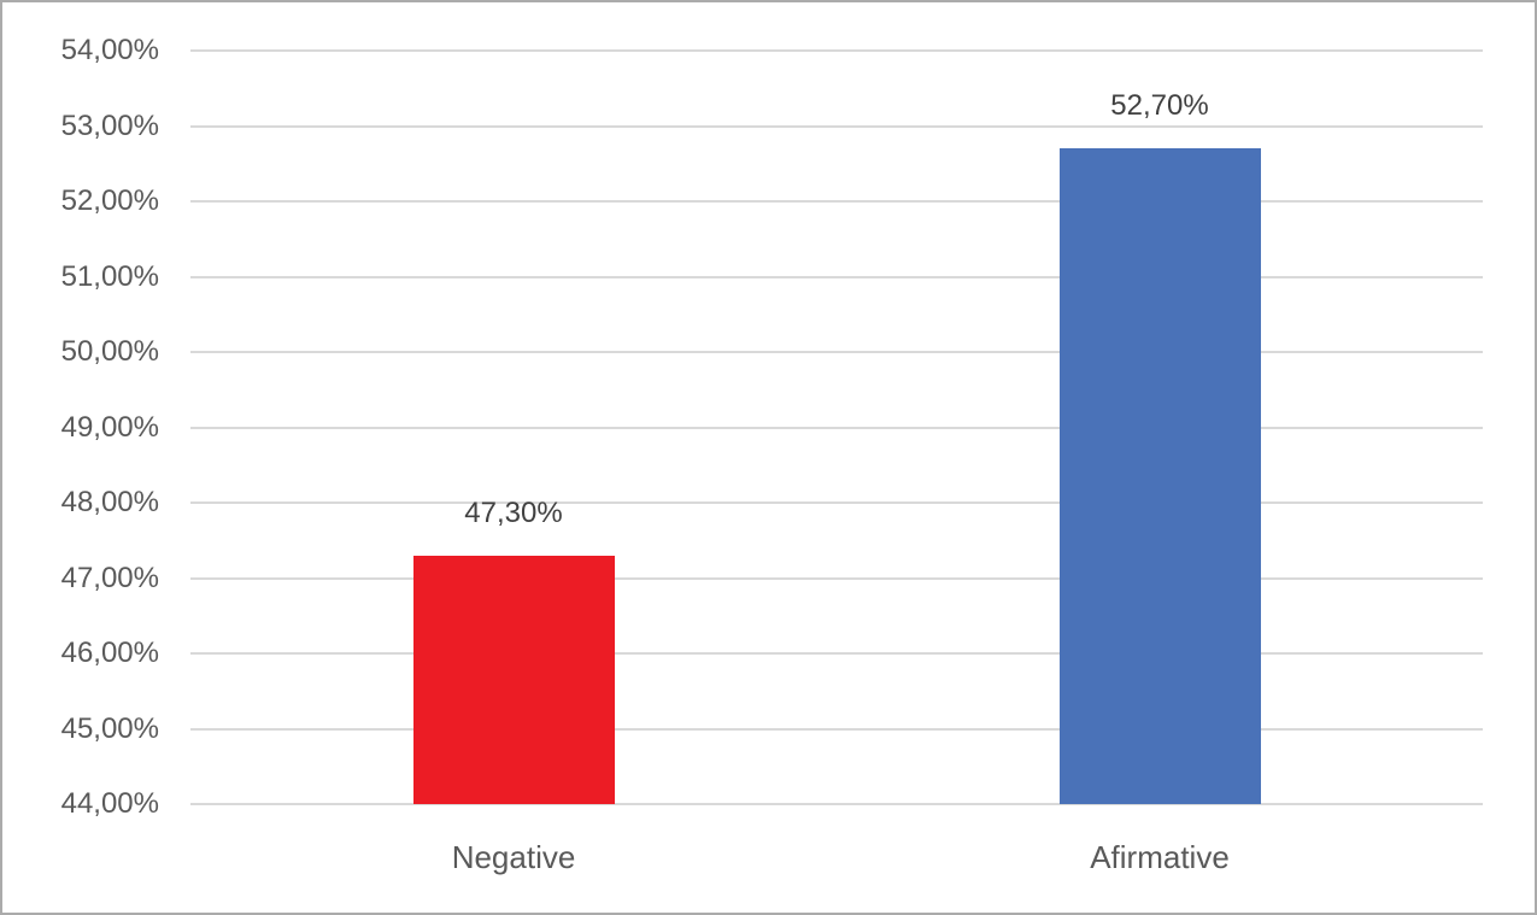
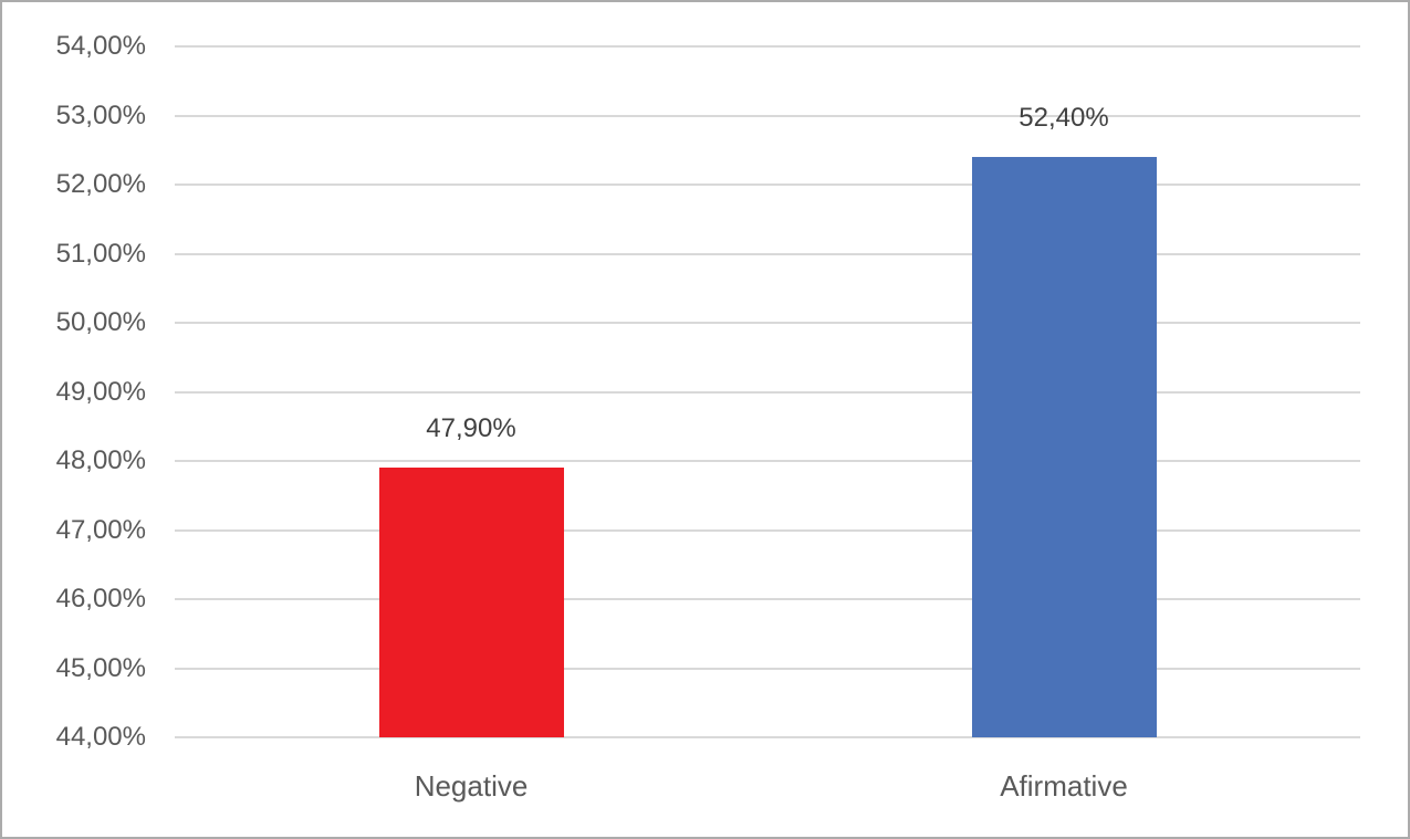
Negative: 47,30% -> 47,90%
Afirmative: 52,70% -> 52,40%
